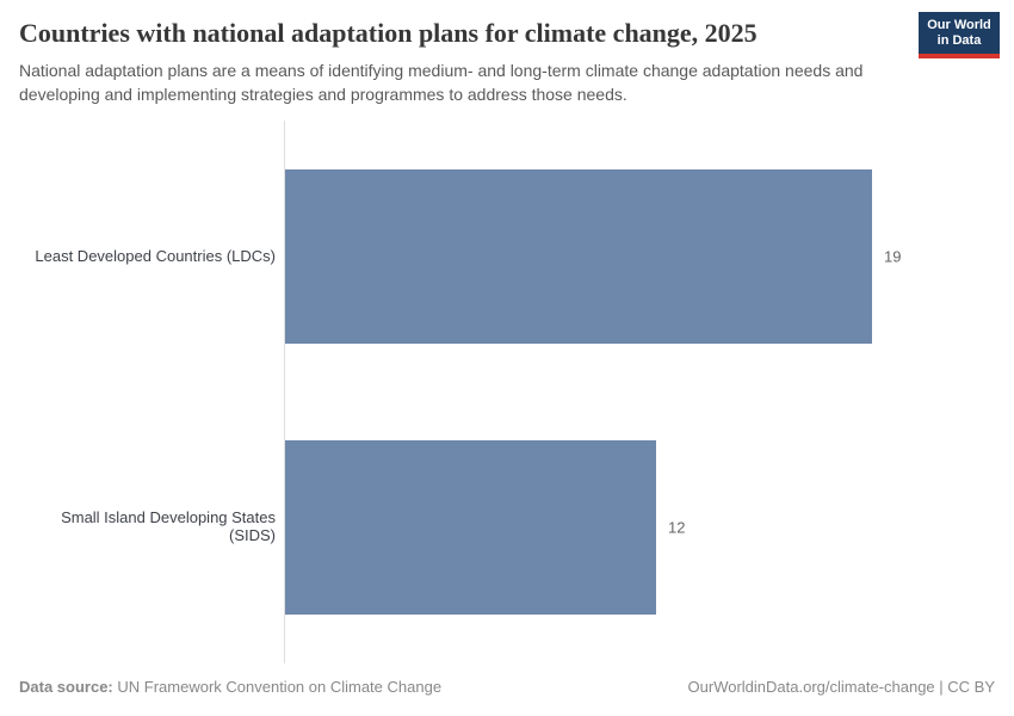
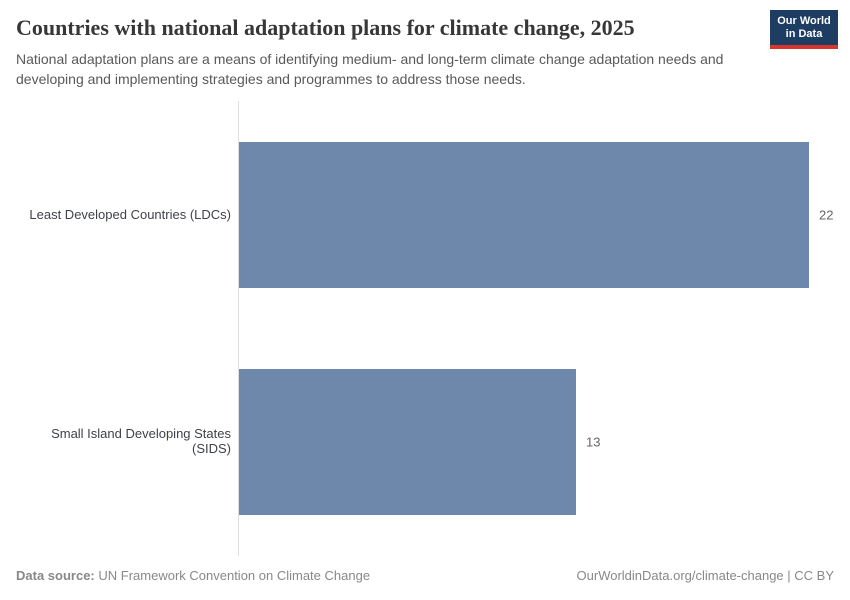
Least Developed Countries (LDCs): 19 -> 22
Small Island Developing States (SIDS): 12 -> 13
